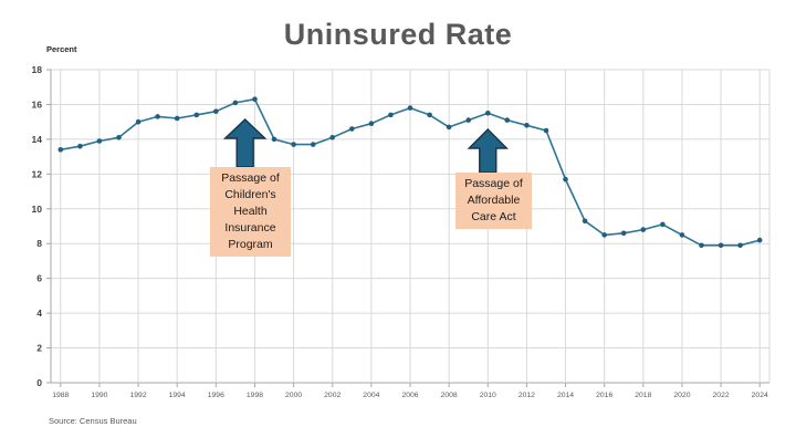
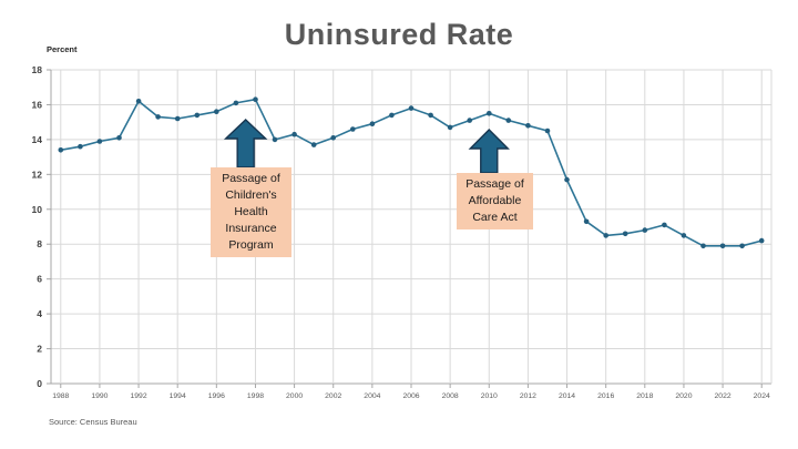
1992: 15.0 -> 16.2
2000: 13.7 -> 14.3
